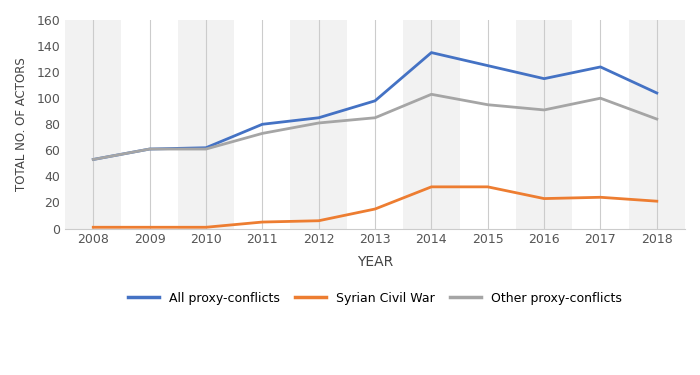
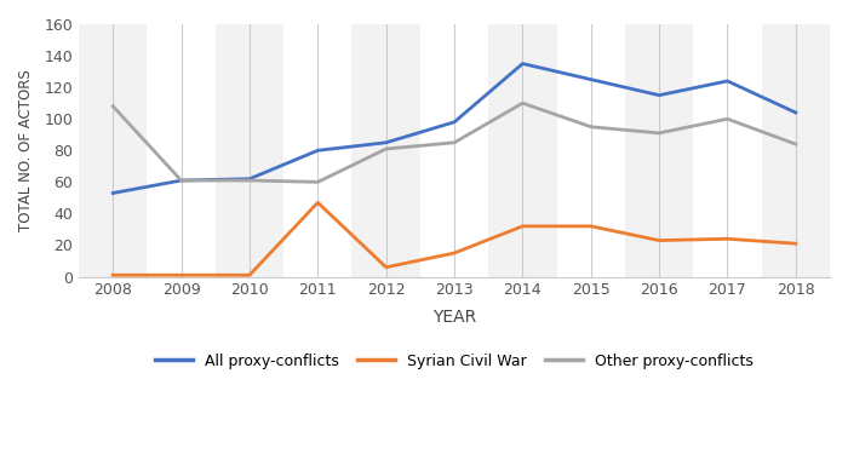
Other proxy-conflicts/2008: 53 -> 108
Syrian Civil War/2011: 5 -> 47
Other proxy-conflicts/2011: 73 -> 60
Other proxy-conflicts/2014: 103 -> 110
